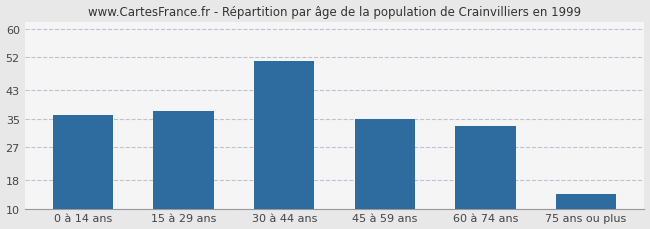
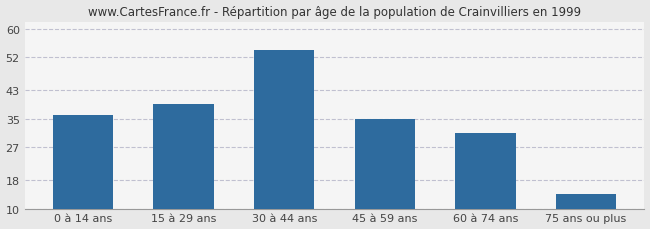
15 à 29 ans: 37 -> 39
30 à 44 ans: 51 -> 54
60 à 74 ans: 33 -> 31
